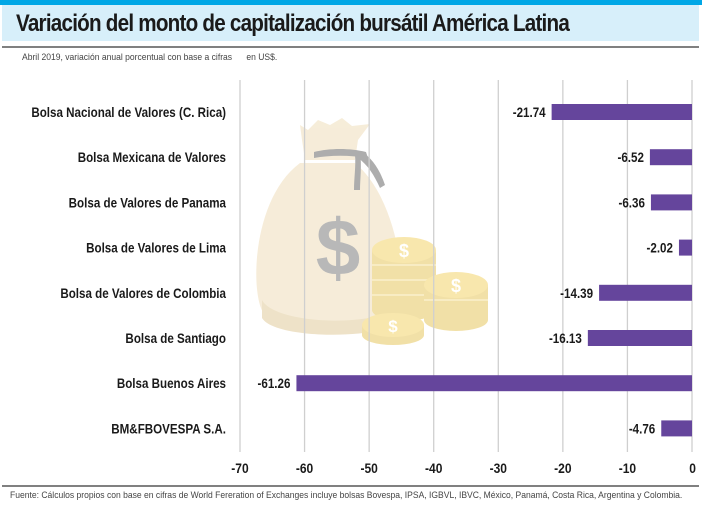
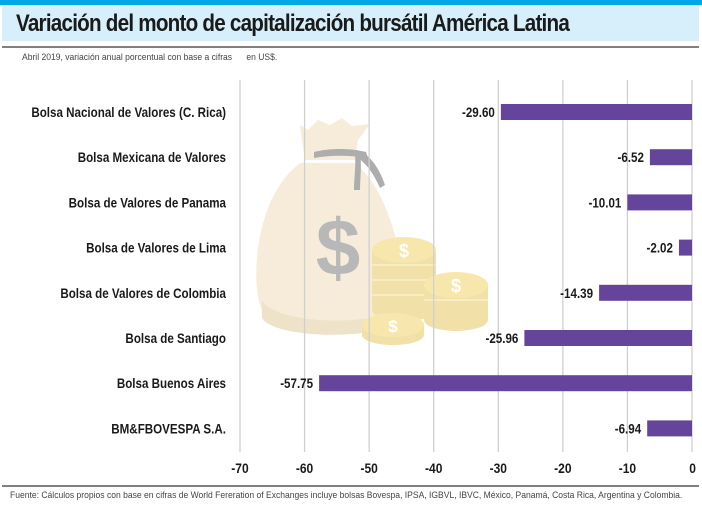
Bolsa Nacional de Valores (C. Rica): -21.74 -> -29.60
Bolsa de Valores de Panama: -6.36 -> -10.01
Bolsa de Santiago: -16.13 -> -25.96
Bolsa Buenos Aires: -61.26 -> -57.75
BM&FBOVESPA S.A.: -4.76 -> -6.94
